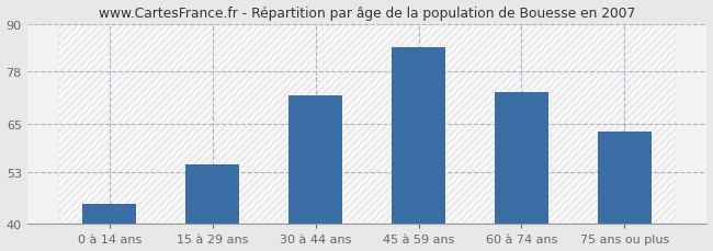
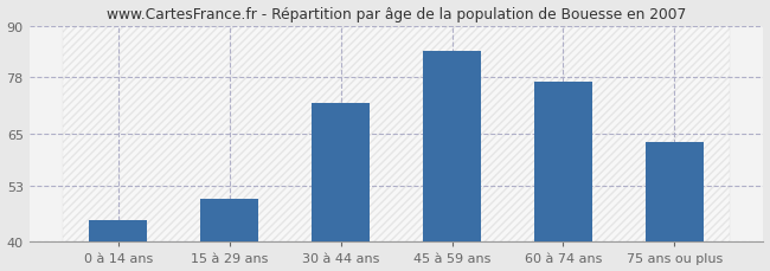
15 à 29 ans: 55 -> 50
60 à 74 ans: 73 -> 77
